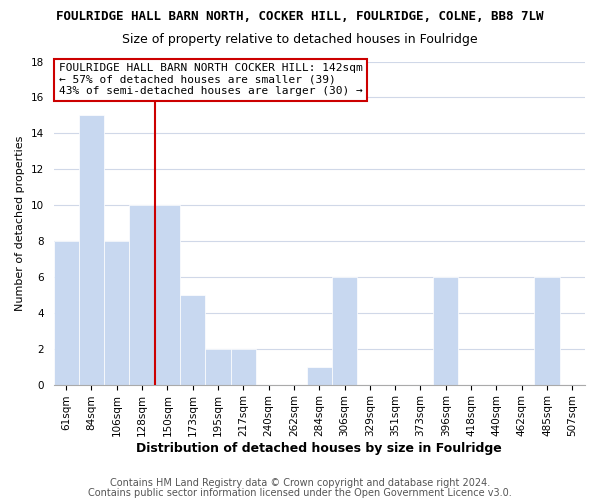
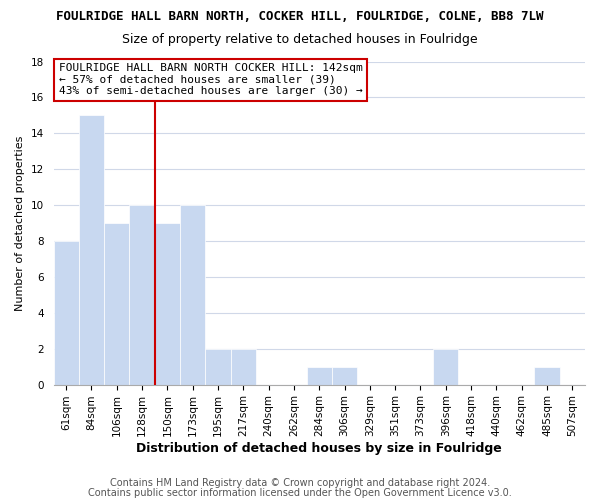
106sqm: 8 -> 9
150sqm: 10 -> 9
173sqm: 5 -> 10
306sqm: 6 -> 1
396sqm: 6 -> 2
485sqm: 6 -> 1
